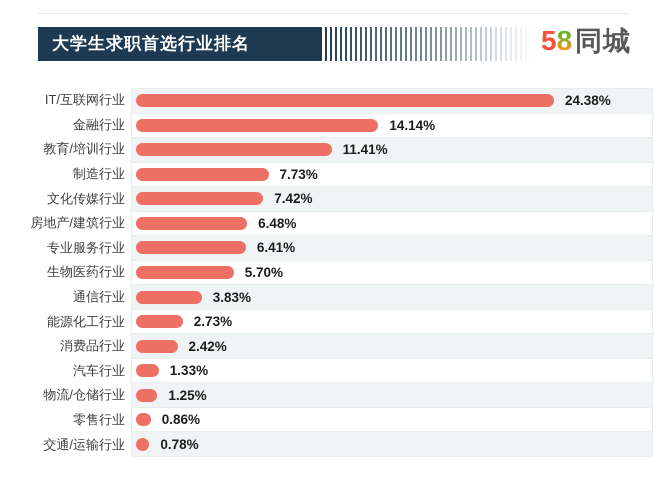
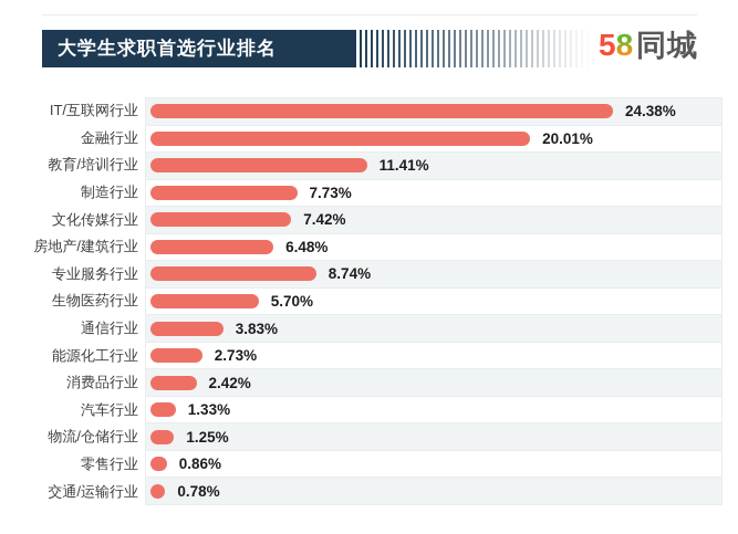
金融行业: 14.14% -> 20.01%
专业服务行业: 6.41% -> 8.74%
